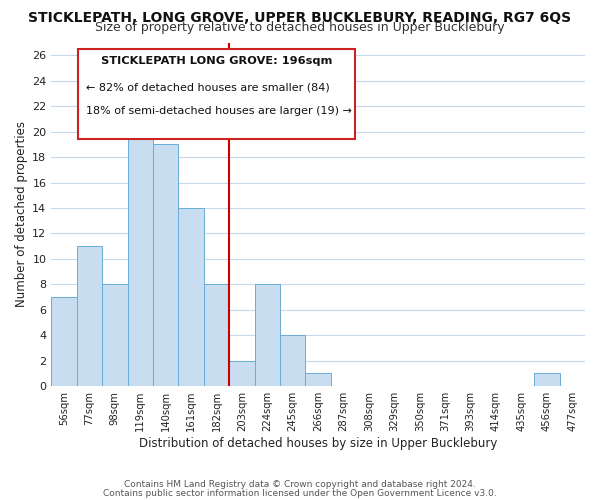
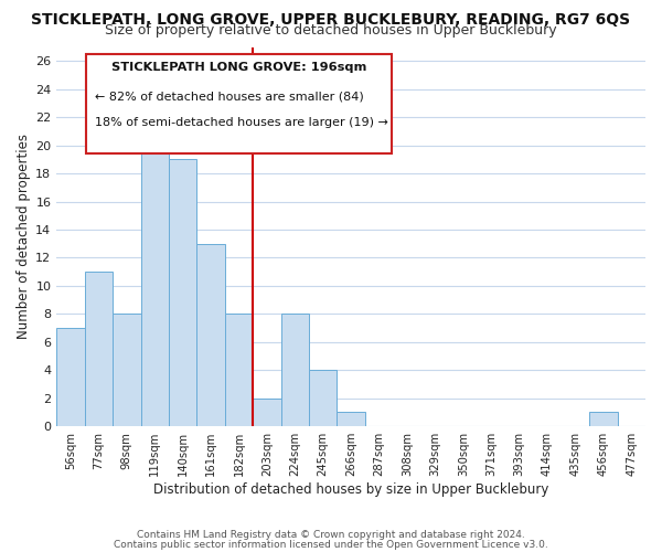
161sqm: 14 -> 13
